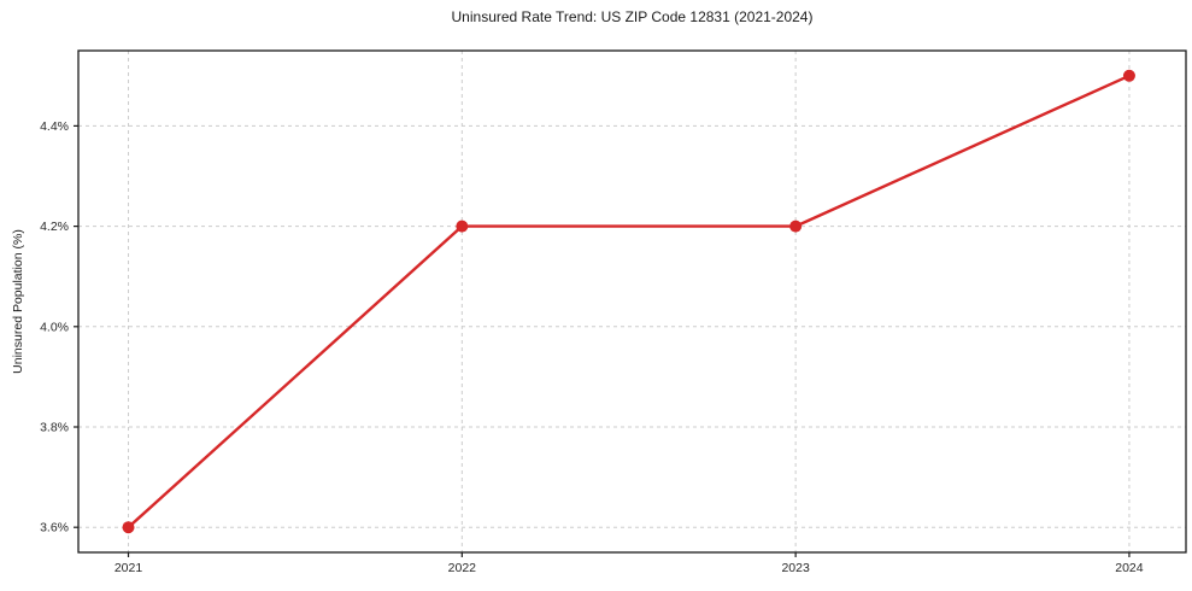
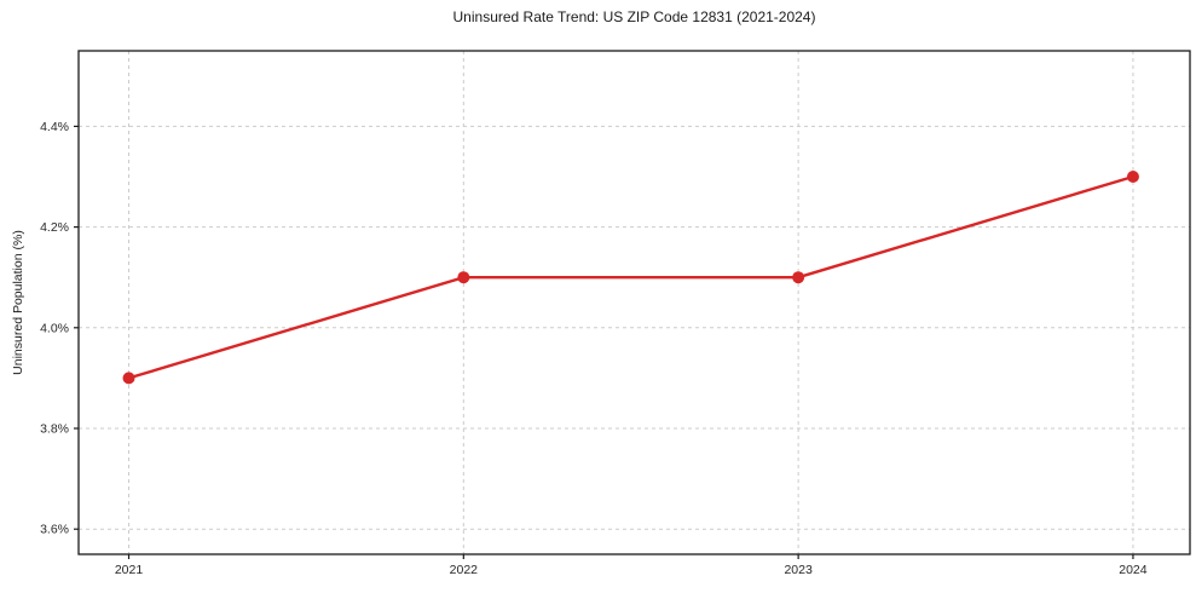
2021: 3.6% -> 3.9%
2022: 4.2% -> 4.1%
2023: 4.2% -> 4.1%
2024: 4.5% -> 4.3%
